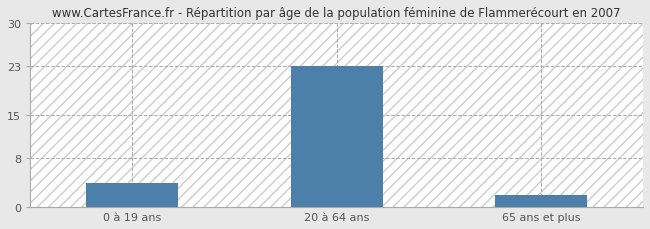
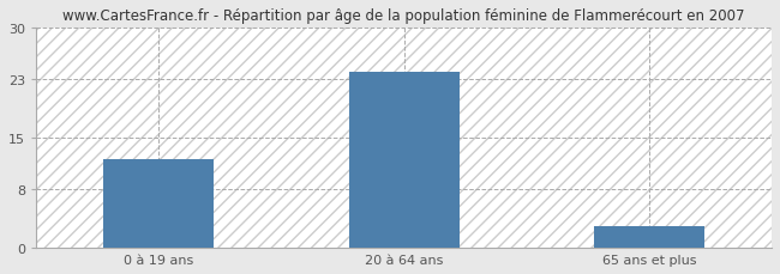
0 à 19 ans: 4 -> 12
20 à 64 ans: 23 -> 24
65 ans et plus: 2 -> 3
